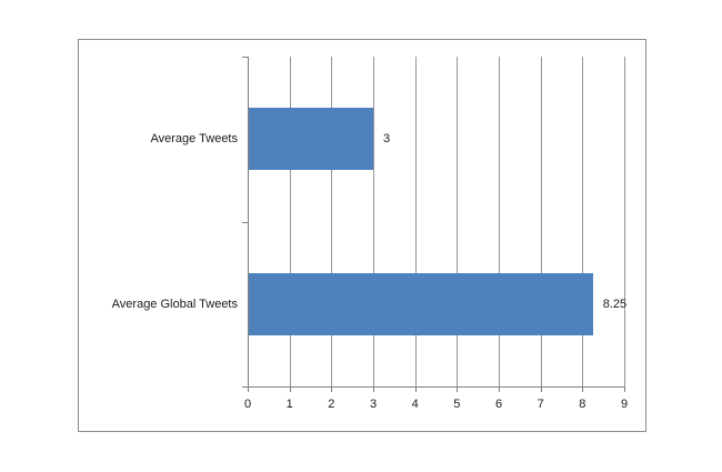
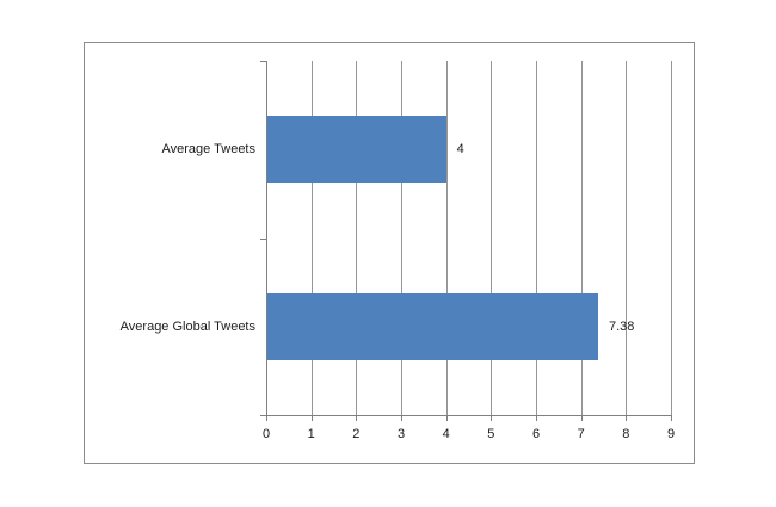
Average Tweets: 3 -> 4
Average Global Tweets: 8.25 -> 7.38
